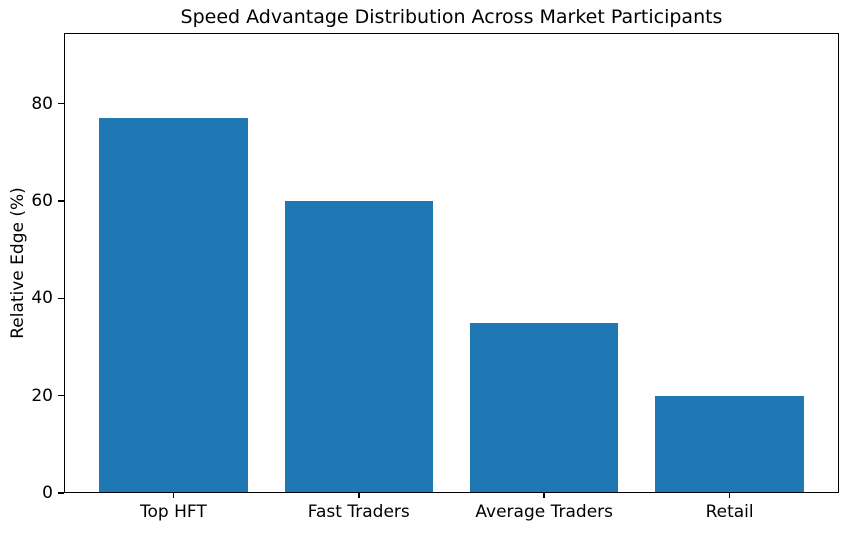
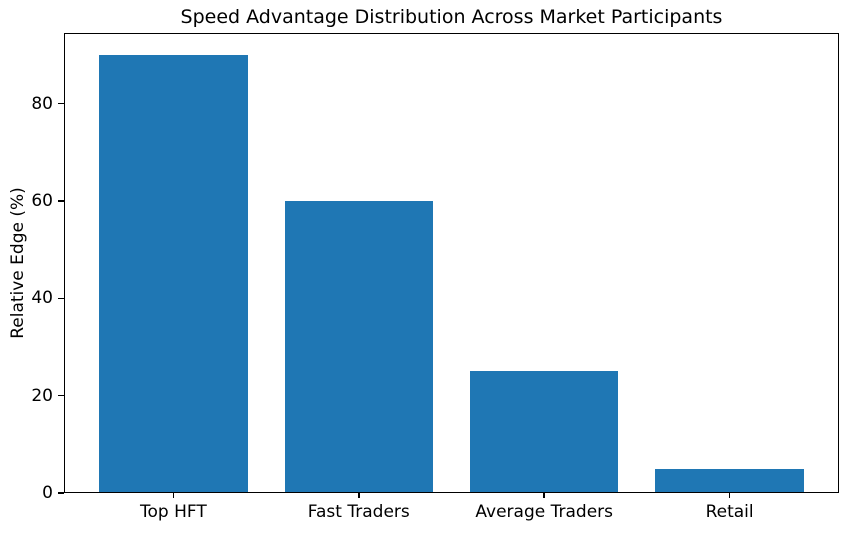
Top HFT: 77 -> 90
Average Traders: 35 -> 25
Retail: 20 -> 5
